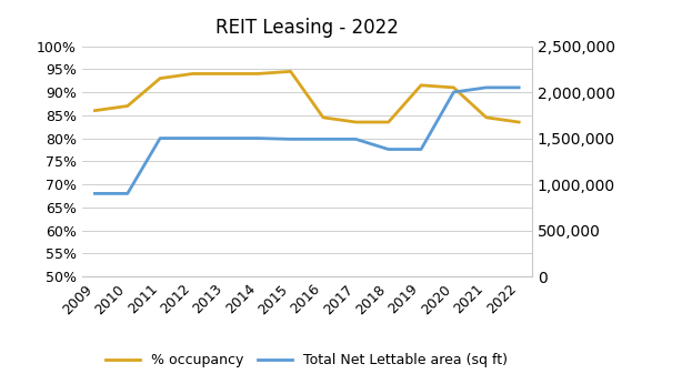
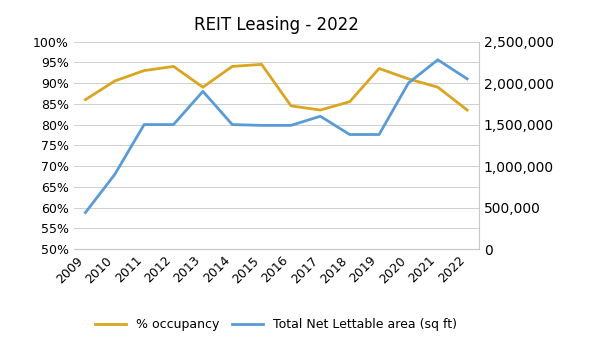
Total Net Lettable area (sq ft)/2009: 900,000 -> 440,000
% occupancy/2010: 87.0% -> 90.5%
% occupancy/2013: 94.0% -> 89.0%
Total Net Lettable area (sq ft)/2013: 1,500,000 -> 1,900,000
Total Net Lettable area (sq ft)/2017: 1,490,000 -> 1,600,000
% occupancy/2018: 83.5% -> 85.5%
% occupancy/2019: 91.5% -> 93.5%
% occupancy/2021: 84.5% -> 89.0%
Total Net Lettable area (sq ft)/2021: 2,050,000 -> 2,280,000
